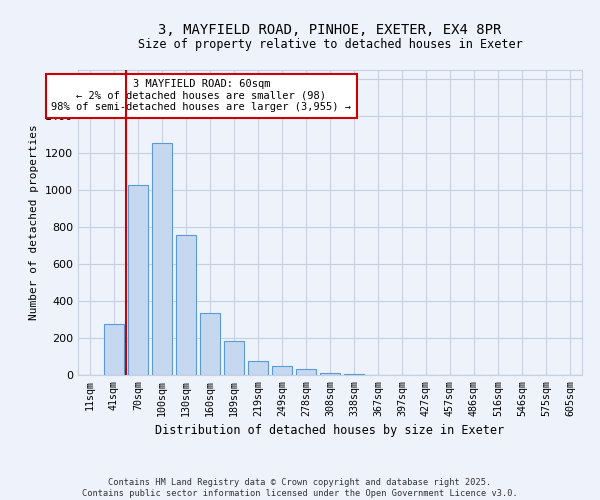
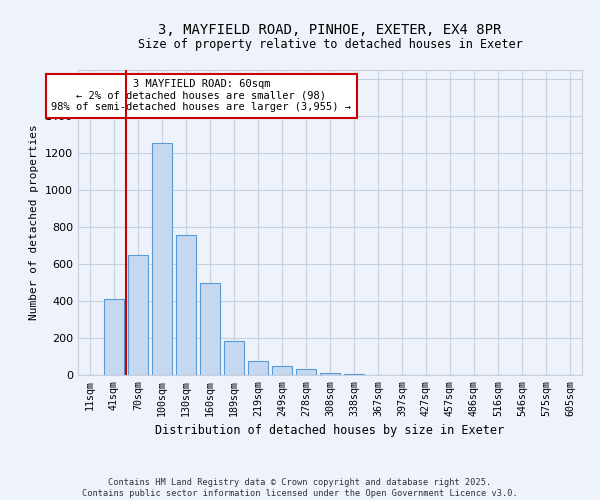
41sqm: 280 -> 410
70sqm: 1030 -> 650
160sqm: 340 -> 500
